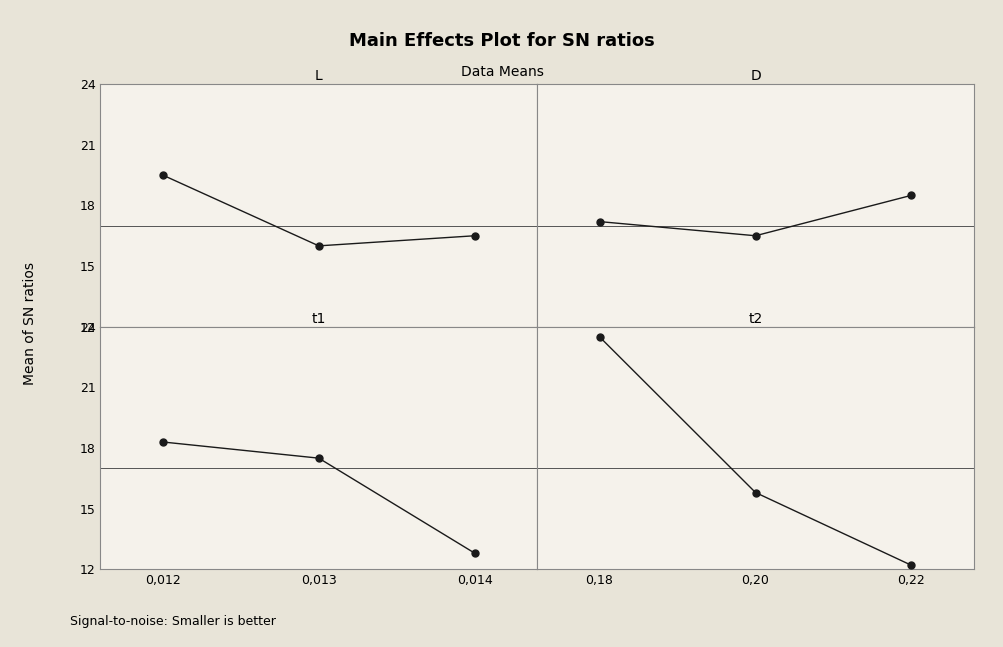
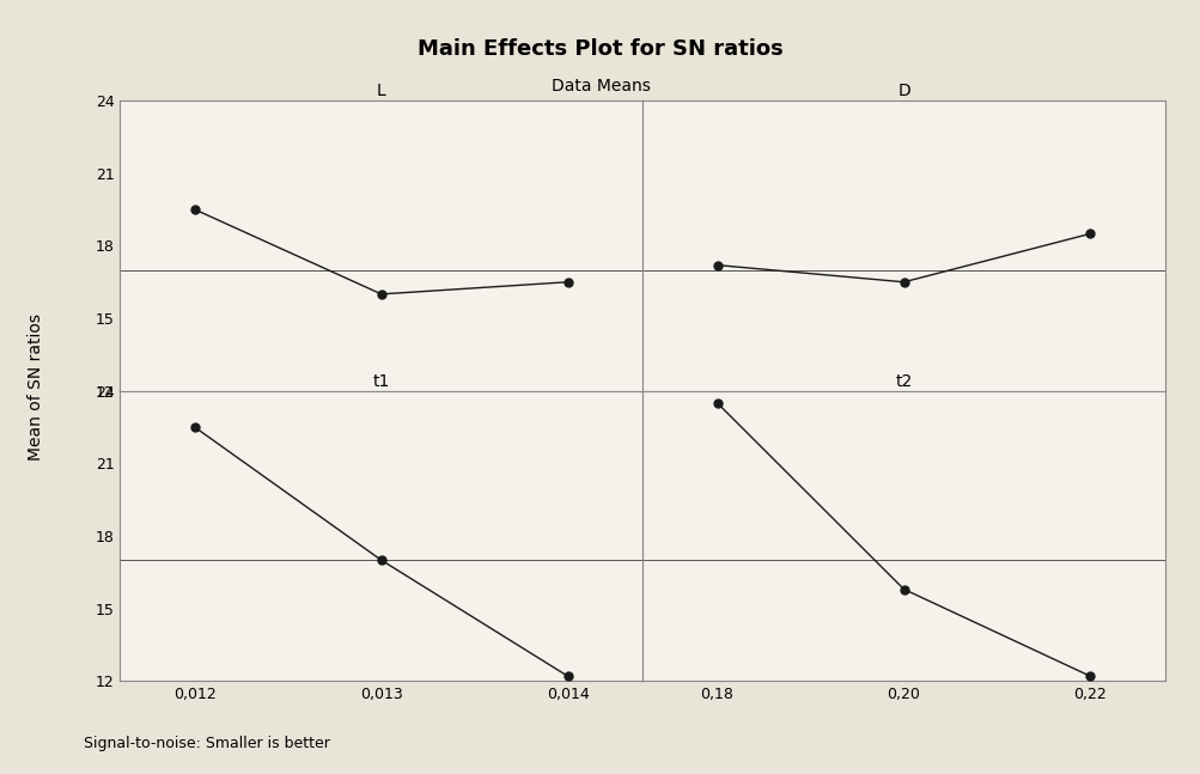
t1/0,012: 18.3 -> 22.5
t1/0,013: 17.5 -> 17.0
t1/0,014: 12.8 -> 12.2
